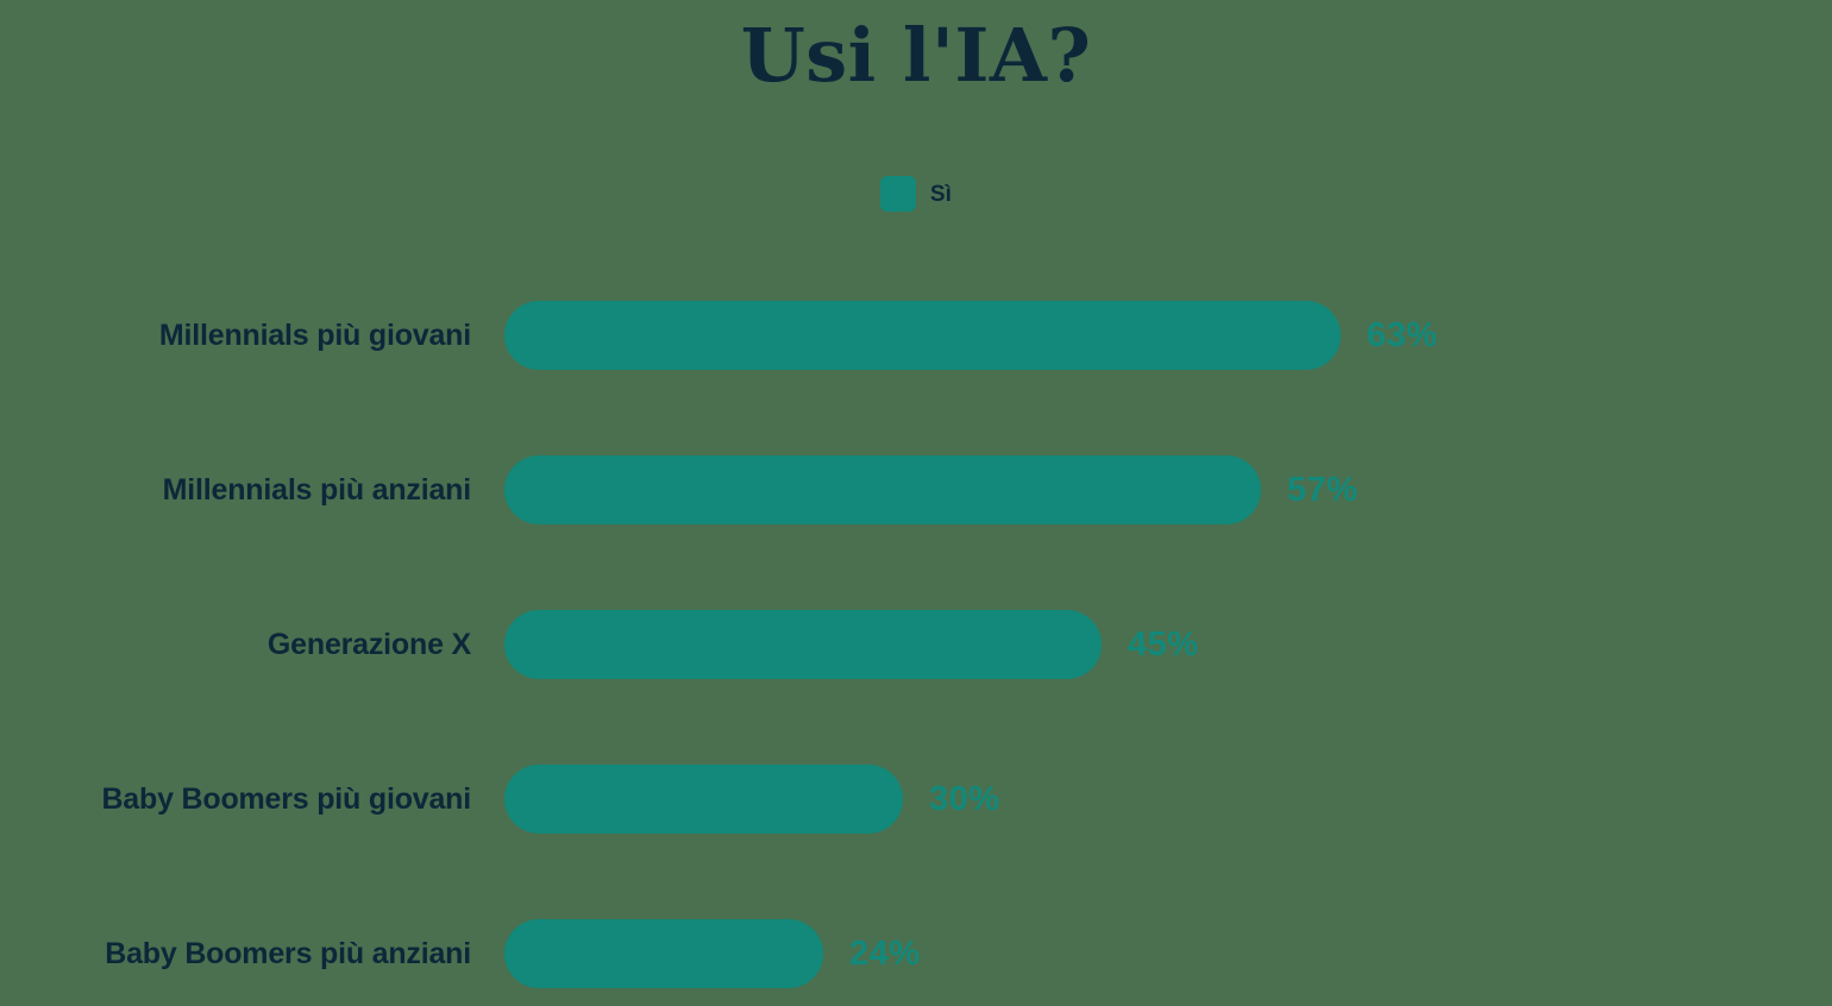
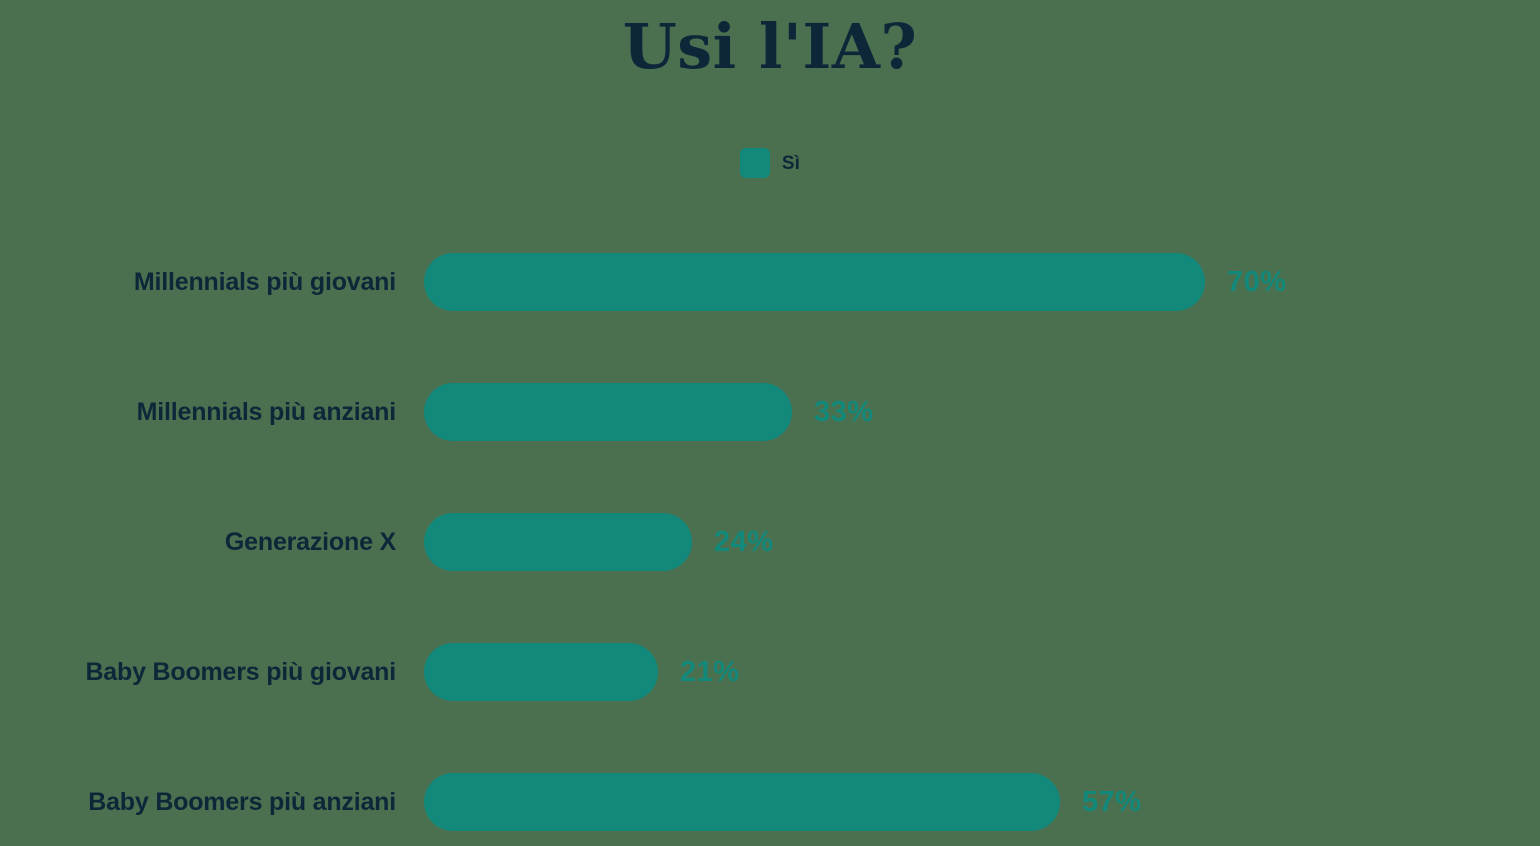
Millennials più giovani: 63% -> 70%
Millennials più anziani: 57% -> 33%
Generazione X: 45% -> 24%
Baby Boomers più giovani: 30% -> 21%
Baby Boomers più anziani: 24% -> 57%
